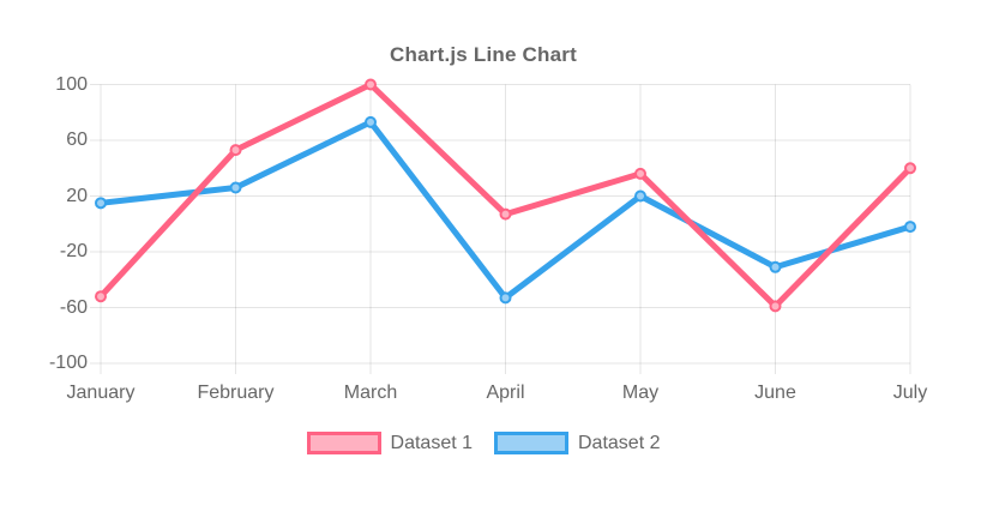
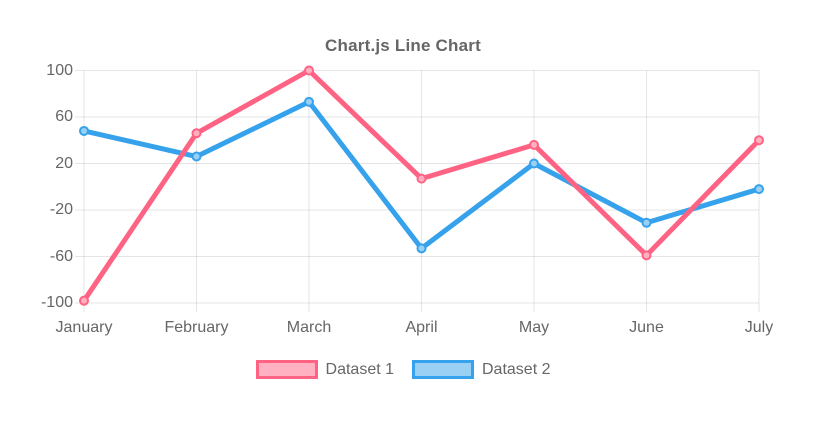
Dataset 1/January: -52 -> -98
Dataset 2/January: 15 -> 48
Dataset 1/February: 53 -> 46
